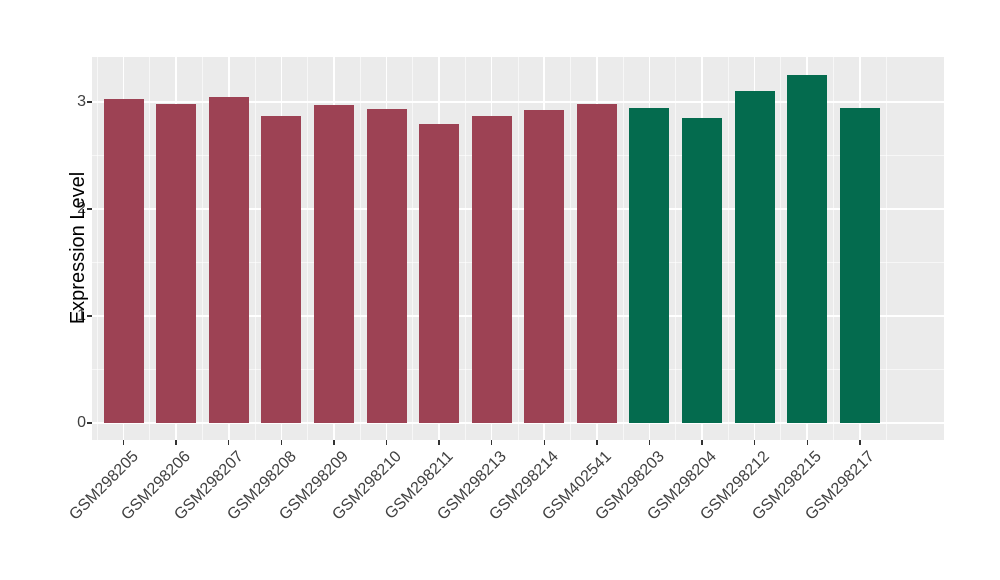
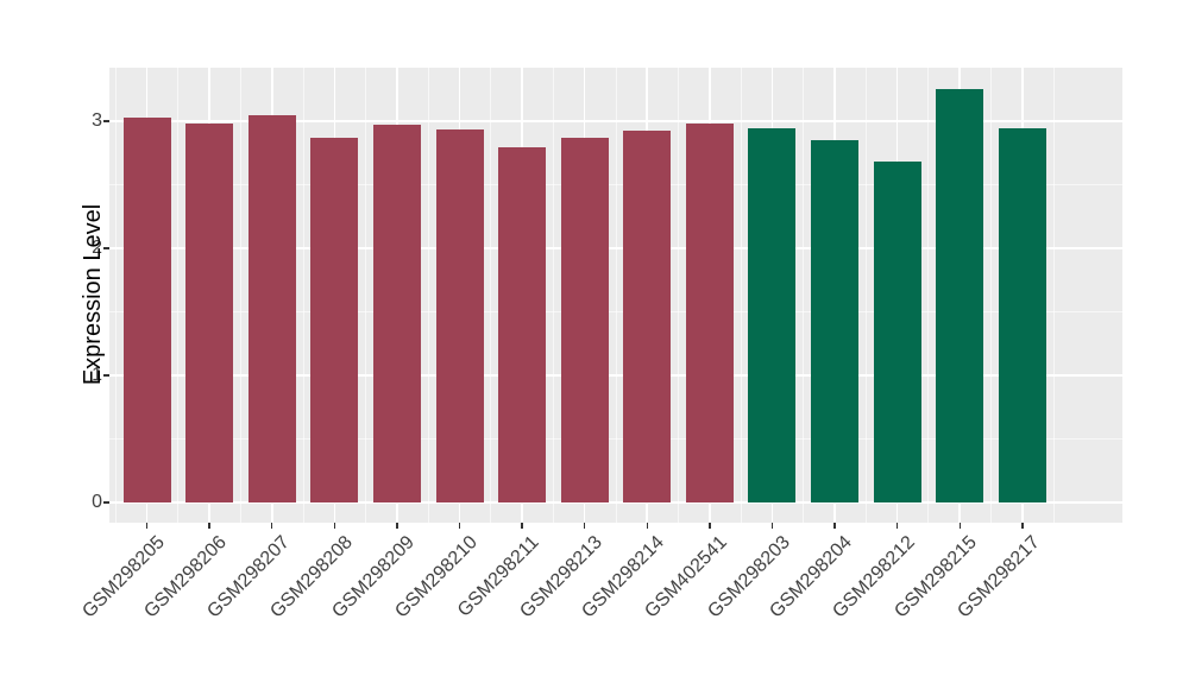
GSM298212: 3.10 -> 2.68
